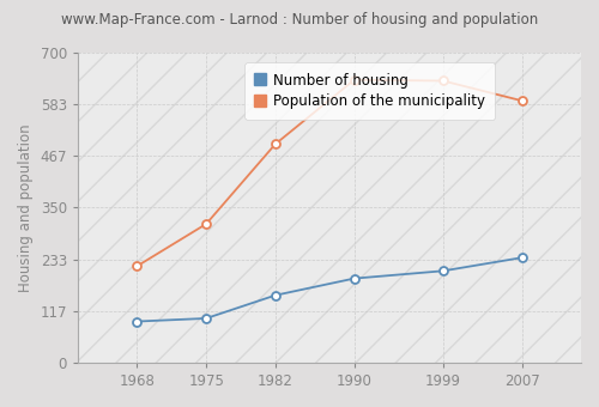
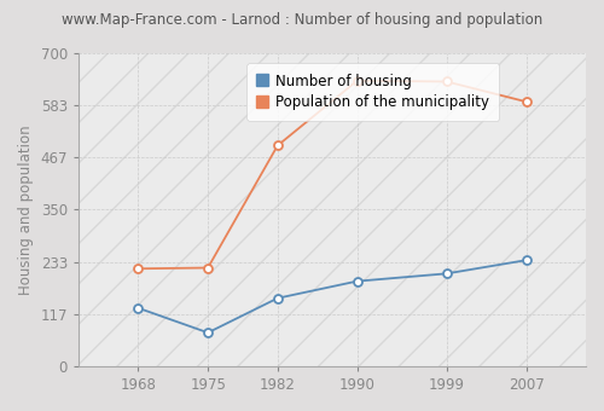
Number of housing/1968: 93 -> 130
Number of housing/1975: 100 -> 75
Population of the municipality/1975: 313 -> 220
